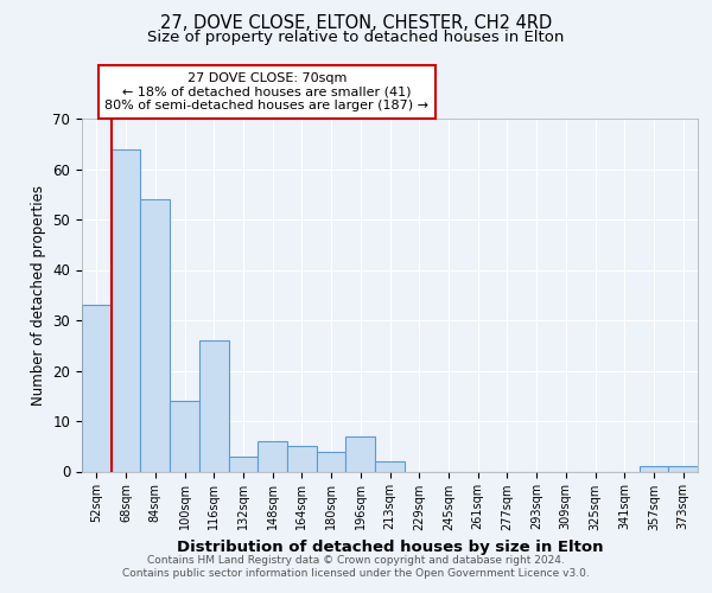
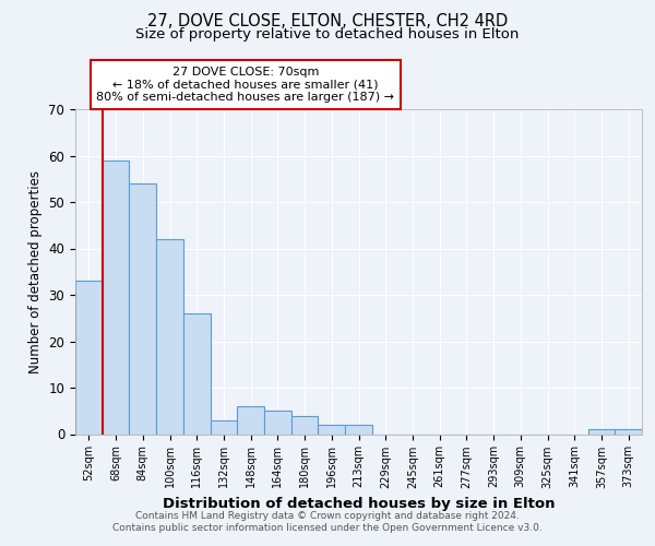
68sqm: 64 -> 59
100sqm: 14 -> 42
196sqm: 7 -> 2
